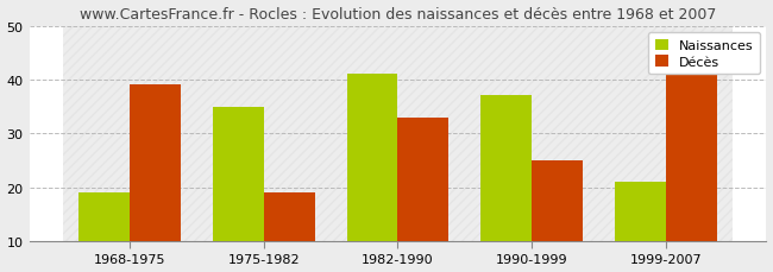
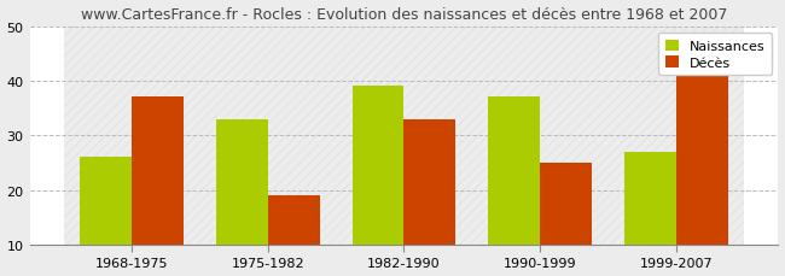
Naissances/1968-1975: 19 -> 26
Décès/1968-1975: 39 -> 37
Naissances/1975-1982: 35 -> 33
Naissances/1982-1990: 41 -> 39
Naissances/1999-2007: 21 -> 27
